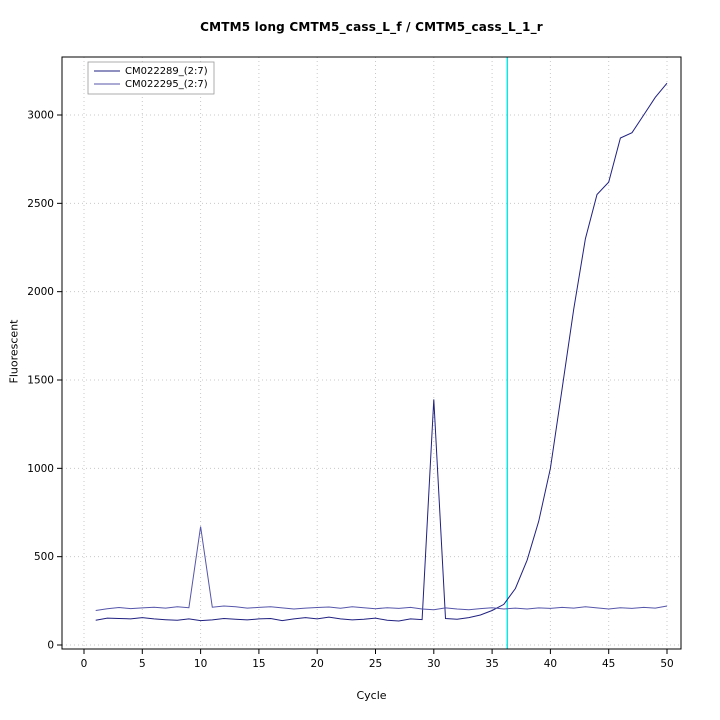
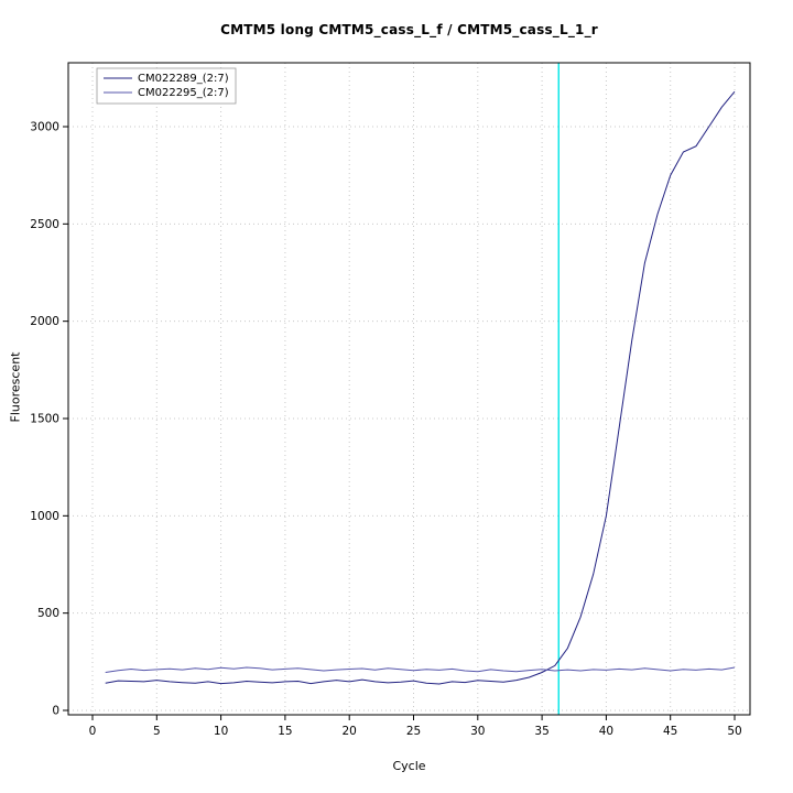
CM022295_(2:7)/10: 670 -> 220
CM022289_(2:7)/30: 1390 -> 150
CM022289_(2:7)/45: 2620 -> 2750
